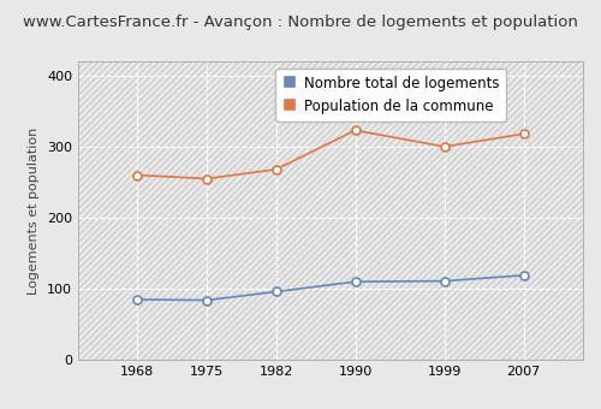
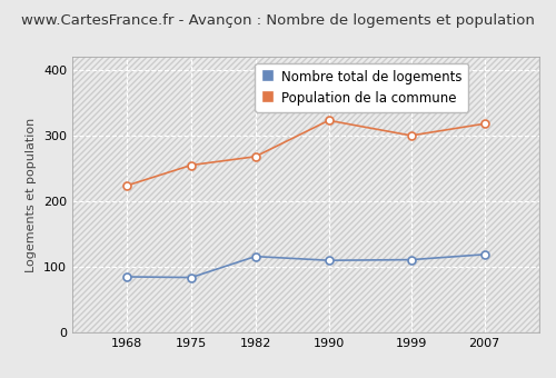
Population de la commune/1968: 260 -> 224
Nombre total de logements/1982: 96 -> 116
